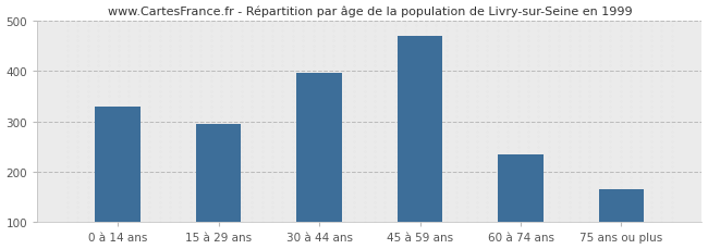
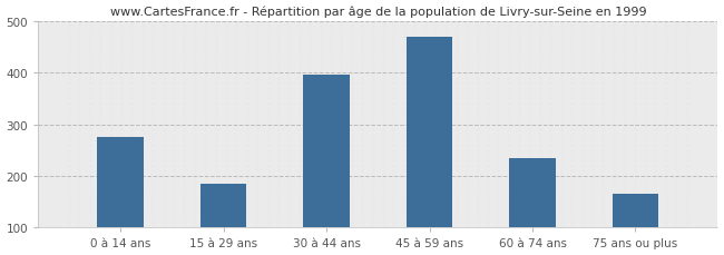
0 à 14 ans: 330 -> 275
15 à 29 ans: 295 -> 185
